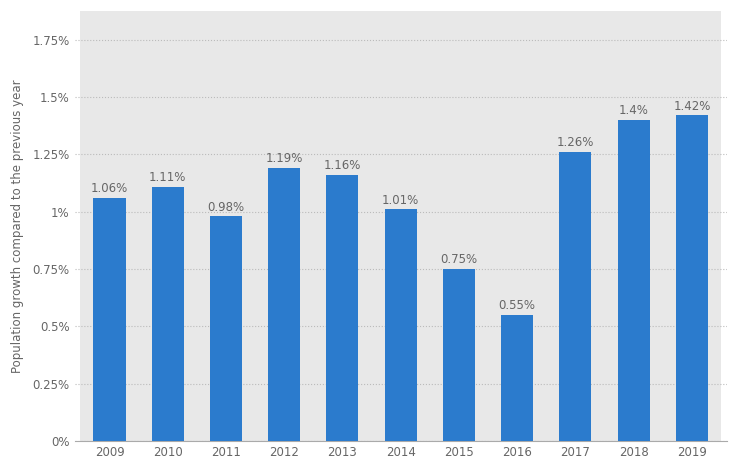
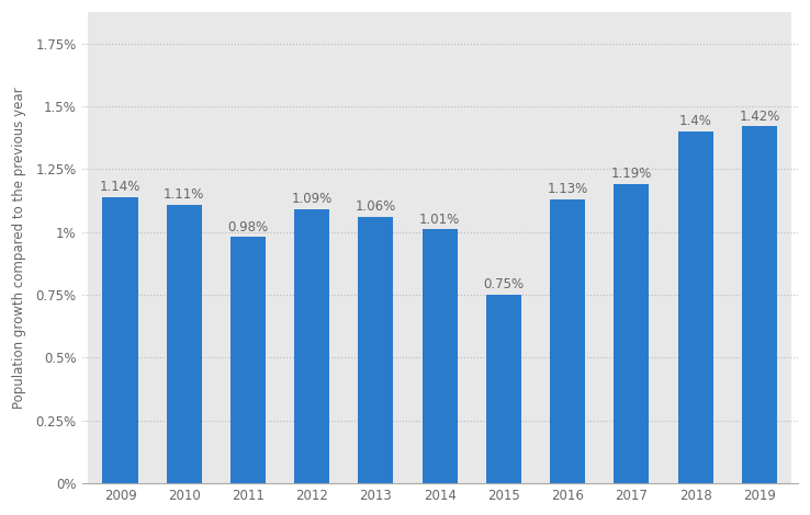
2009: 1.06% -> 1.14%
2012: 1.19% -> 1.09%
2013: 1.16% -> 1.06%
2016: 0.55% -> 1.13%
2017: 1.26% -> 1.19%
